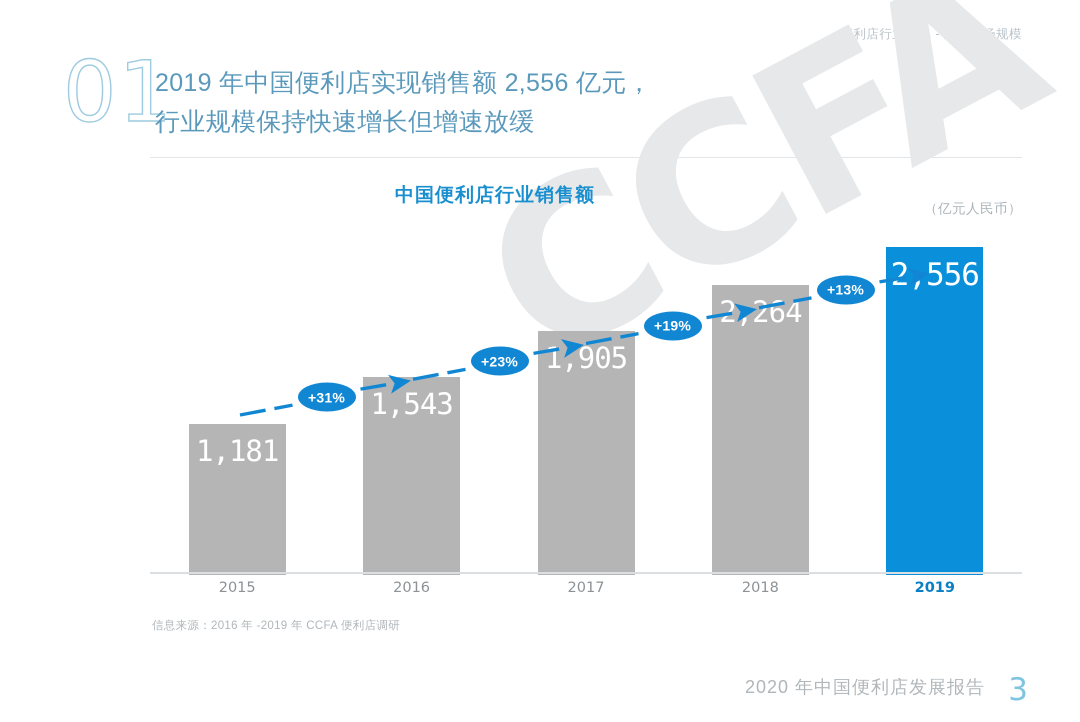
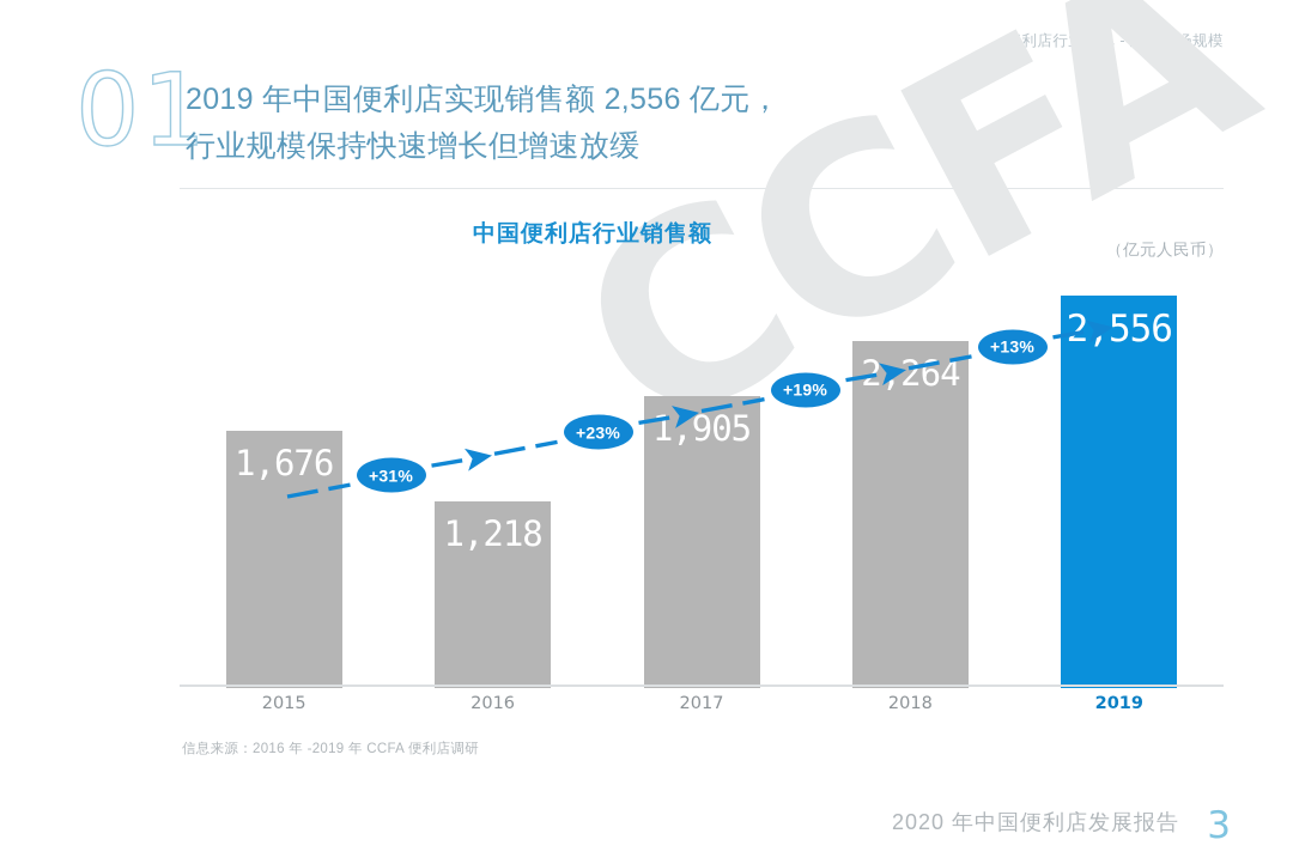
2015: 1,181 -> 1,676
2016: 1,543 -> 1,218
